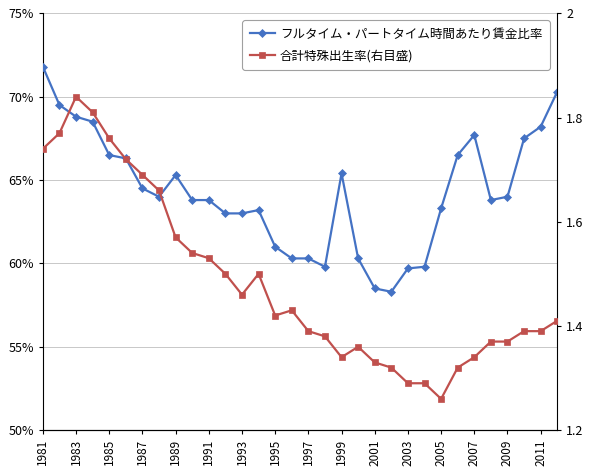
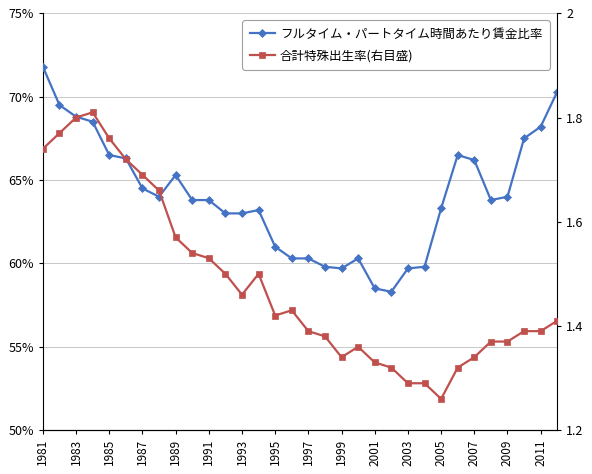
合計特殊出生率(右目盛)/1983: 1.84 -> 1.80
フルタイム・パートタイム時間あたり賃金比率/1999: 65.4% -> 59.7%
フルタイム・パートタイム時間あたり賃金比率/2007: 67.7% -> 66.2%
